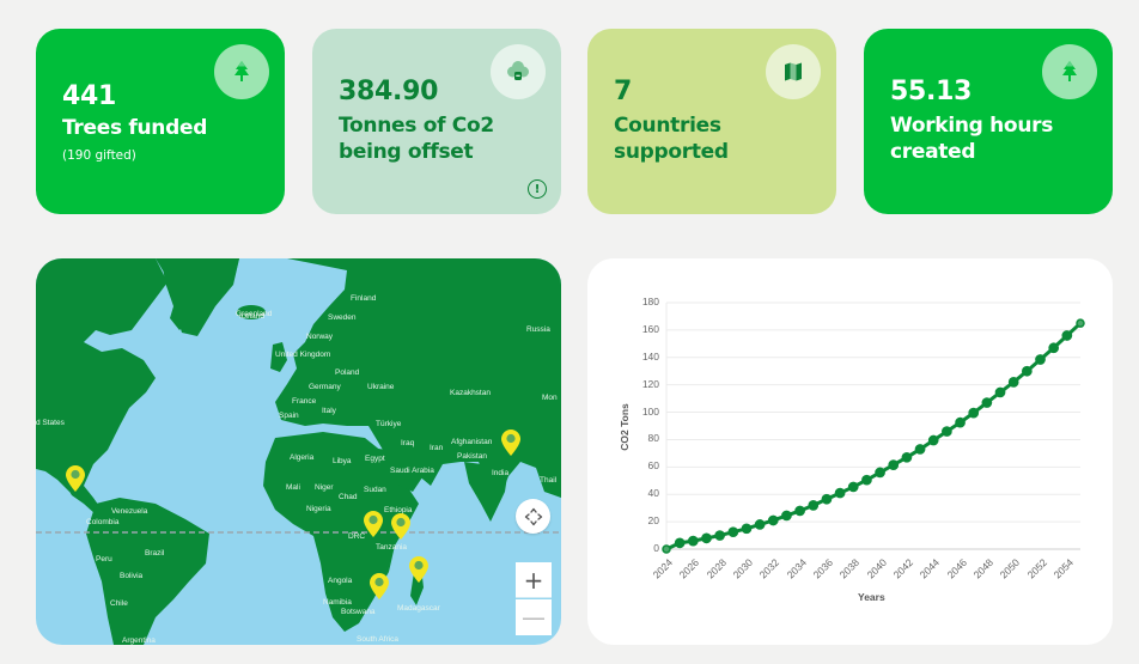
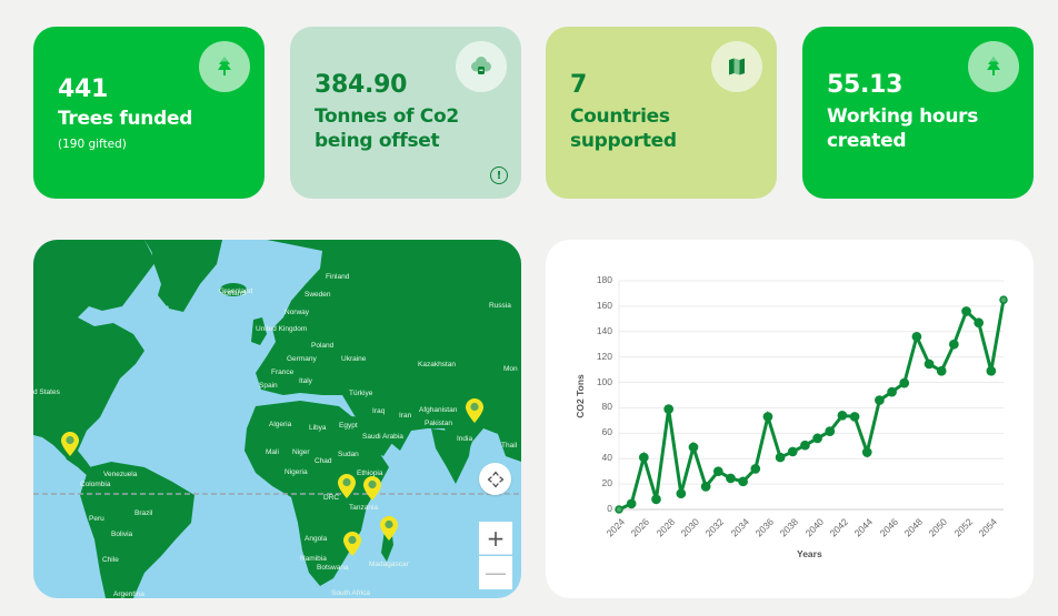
2026: 6 -> 41
2028: 10 -> 79
2030: 15 -> 49
2032: 21 -> 30
2034: 28 -> 22
2036: 36 -> 73
2042: 67 -> 74
2044: 80 -> 45
2048: 107 -> 136
2050: 122 -> 109
2052: 138 -> 156
2054: 156 -> 109
